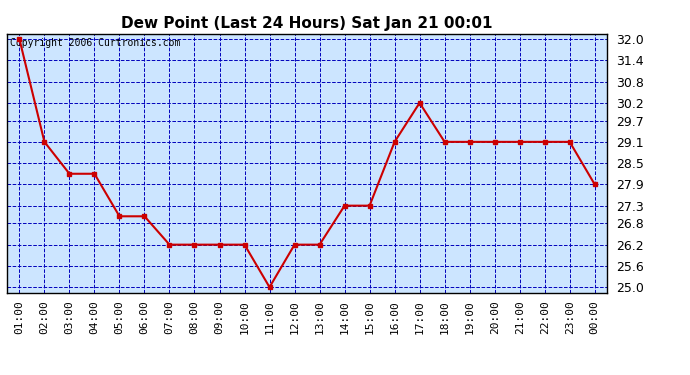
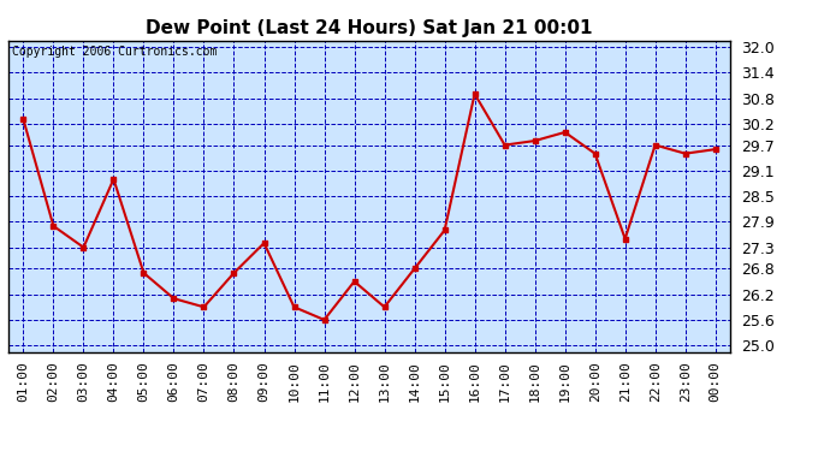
01:00: 32.0 -> 30.3
02:00: 29.1 -> 27.8
03:00: 28.2 -> 27.3
04:00: 28.2 -> 28.9
05:00: 27.0 -> 26.7
06:00: 27.0 -> 26.1
07:00: 26.2 -> 25.9
08:00: 26.2 -> 26.7
09:00: 26.2 -> 27.4
10:00: 26.2 -> 25.9
11:00: 25.0 -> 25.6
12:00: 26.2 -> 26.5
13:00: 26.2 -> 25.9
14:00: 27.3 -> 26.8
15:00: 27.3 -> 27.7
16:00: 29.1 -> 30.9
17:00: 30.2 -> 29.7
18:00: 29.1 -> 29.8
19:00: 29.1 -> 30.0
20:00: 29.1 -> 29.5
21:00: 29.1 -> 27.5
22:00: 29.1 -> 29.7
23:00: 29.1 -> 29.5
00:00: 27.9 -> 29.6
